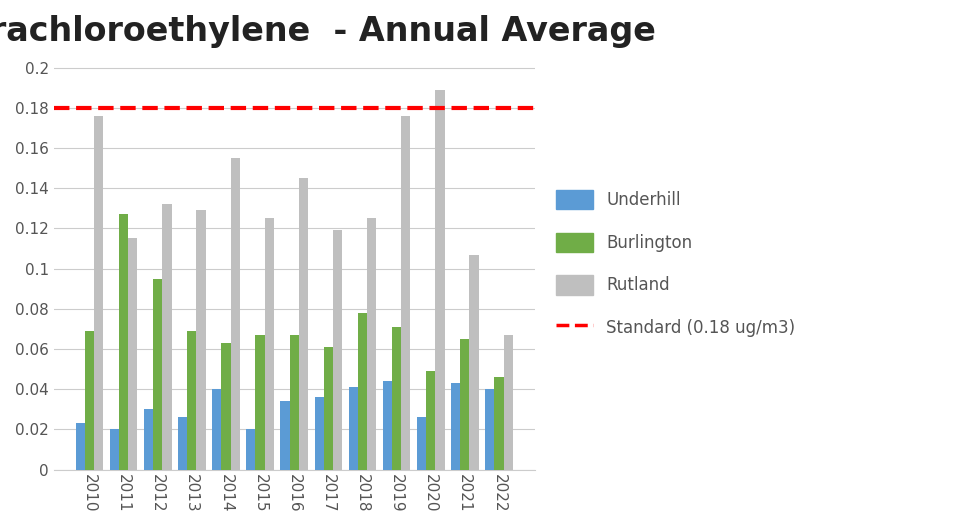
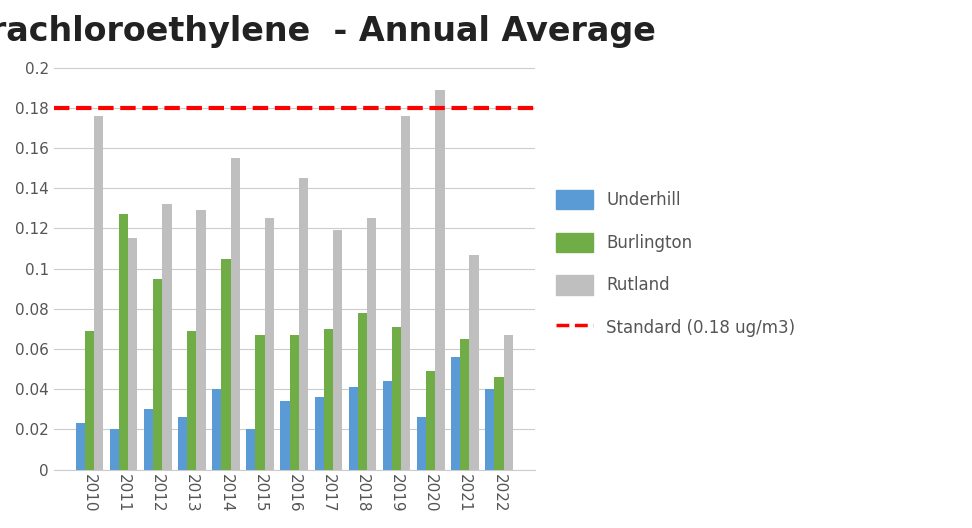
Burlington/2014: 0.063 -> 0.105
Burlington/2017: 0.061 -> 0.070
Underhill/2021: 0.043 -> 0.056
